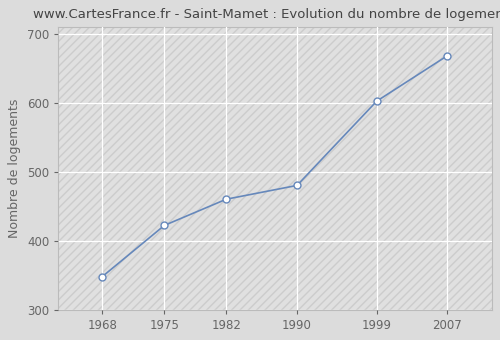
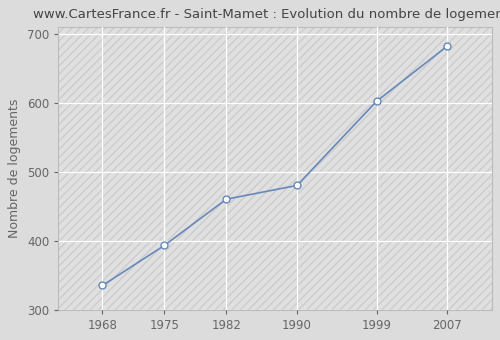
1968: 348 -> 335
1975: 422 -> 393
2007: 668 -> 682
